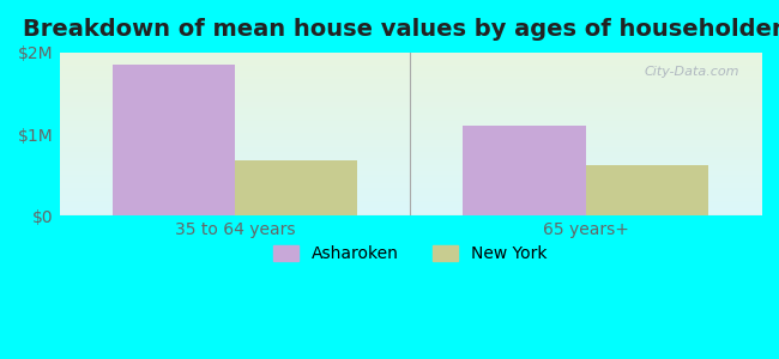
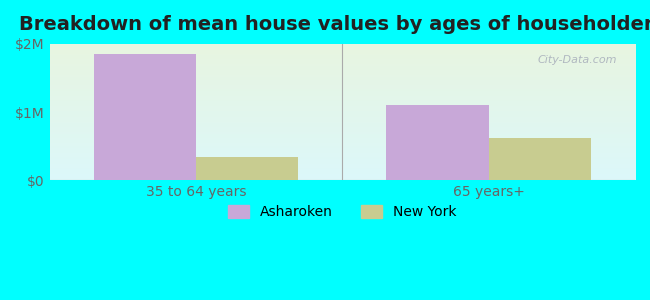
New York/35 to 64 years: $0.68M -> $0.34M
